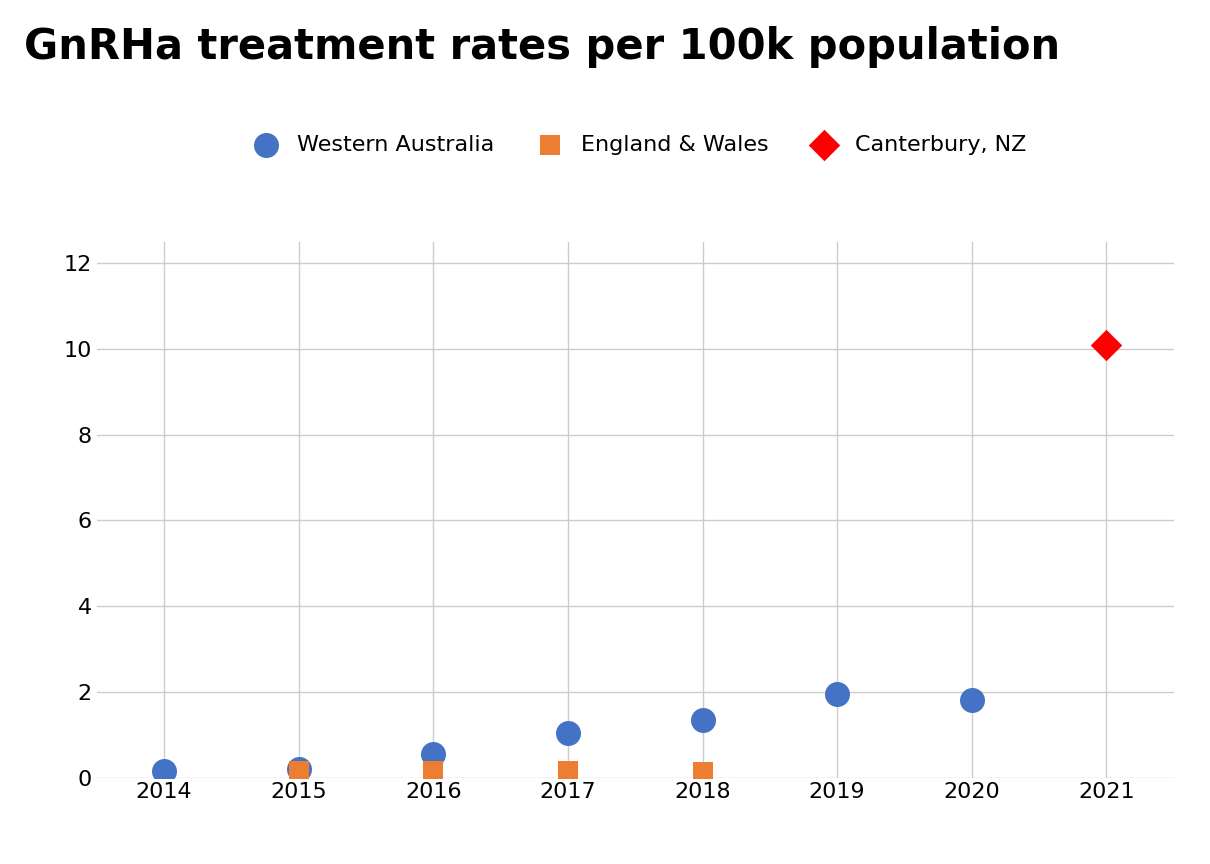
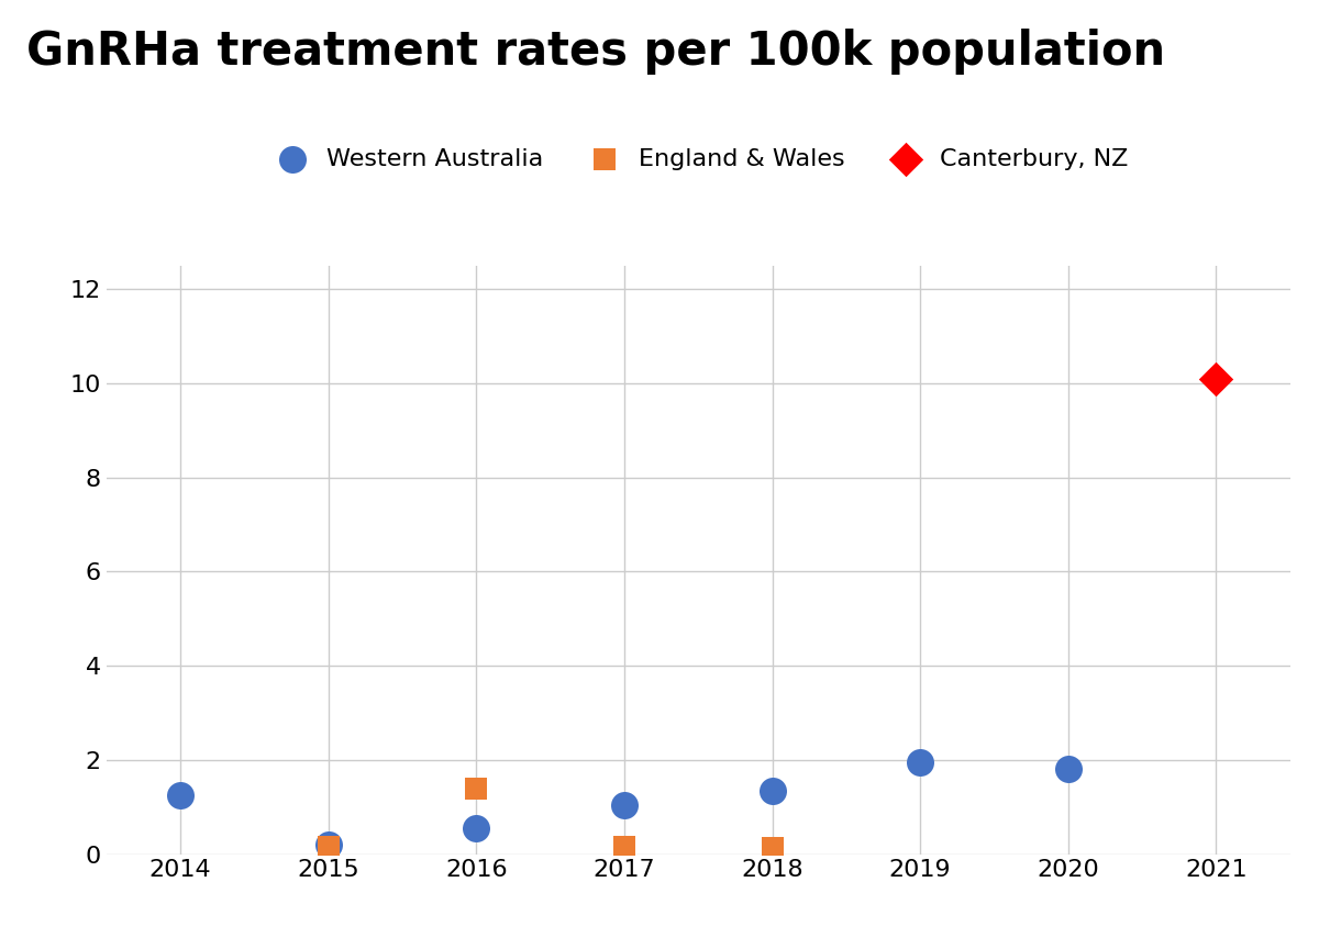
Western Australia/2014: 0.15 -> 1.25
England & Wales/2016: 0.15 -> 1.40
